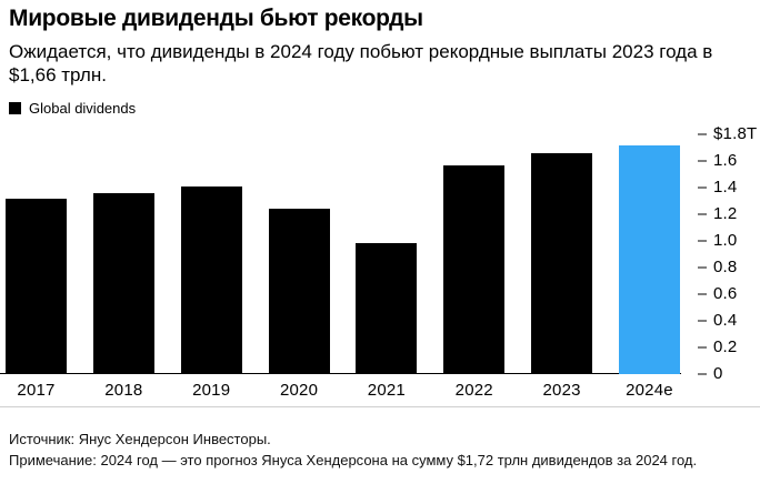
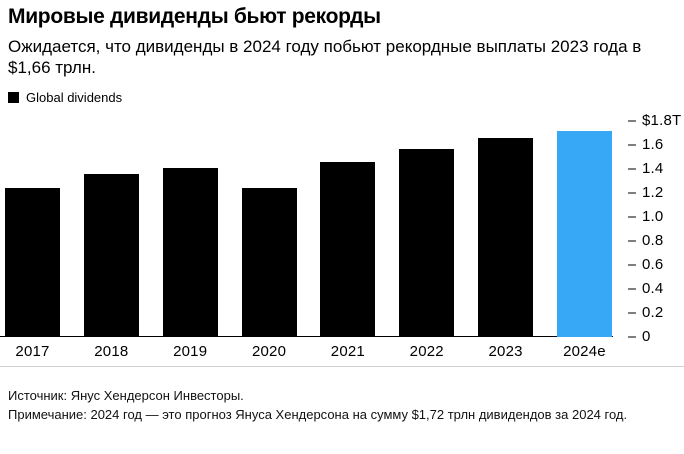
2017: 1.32 -> 1.24
2021: 0.98 -> 1.46
